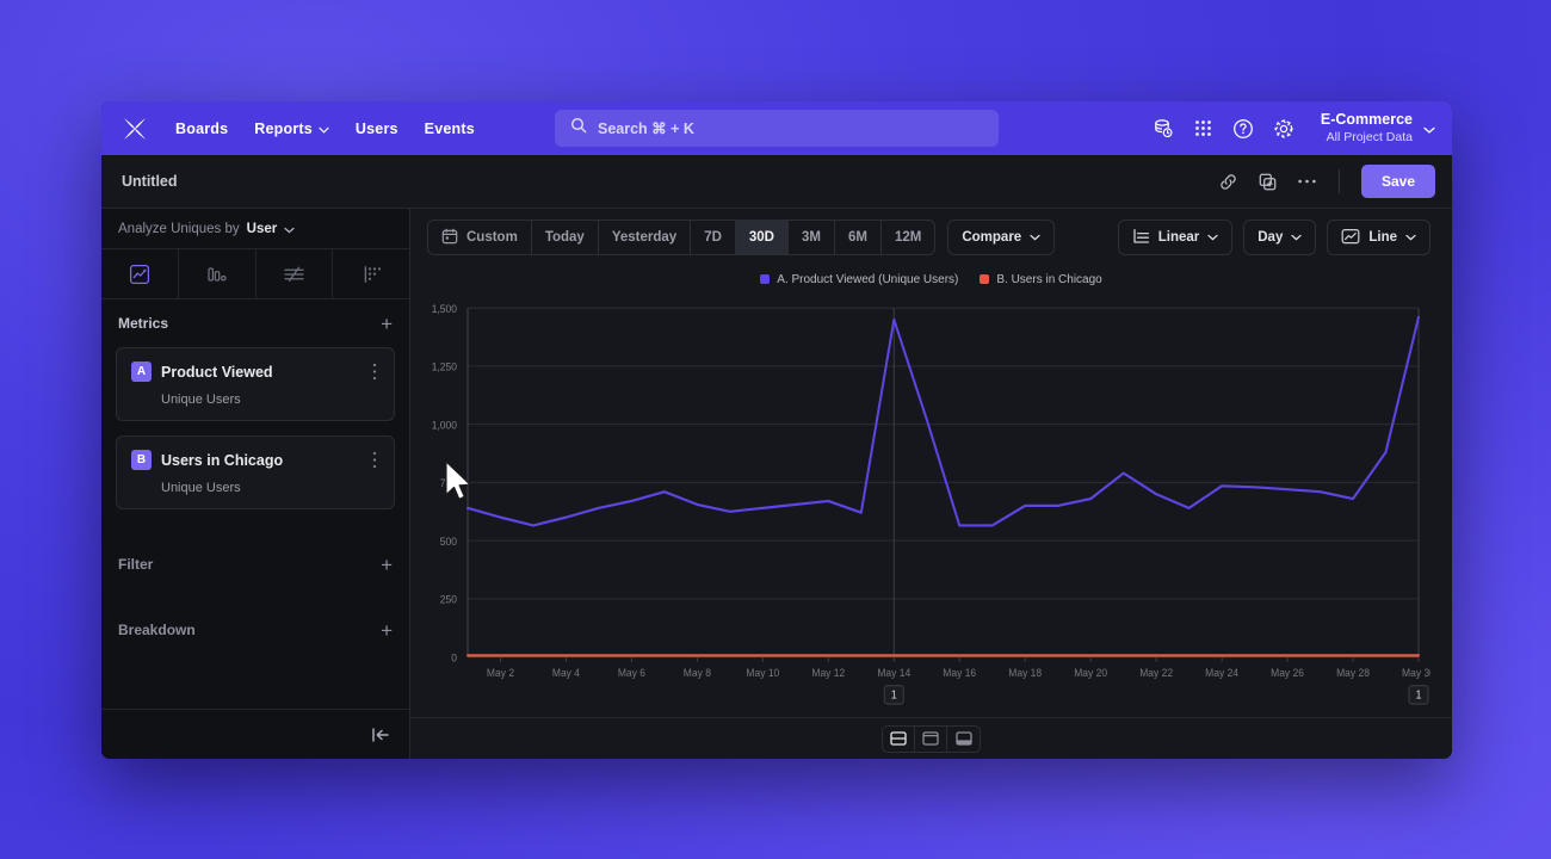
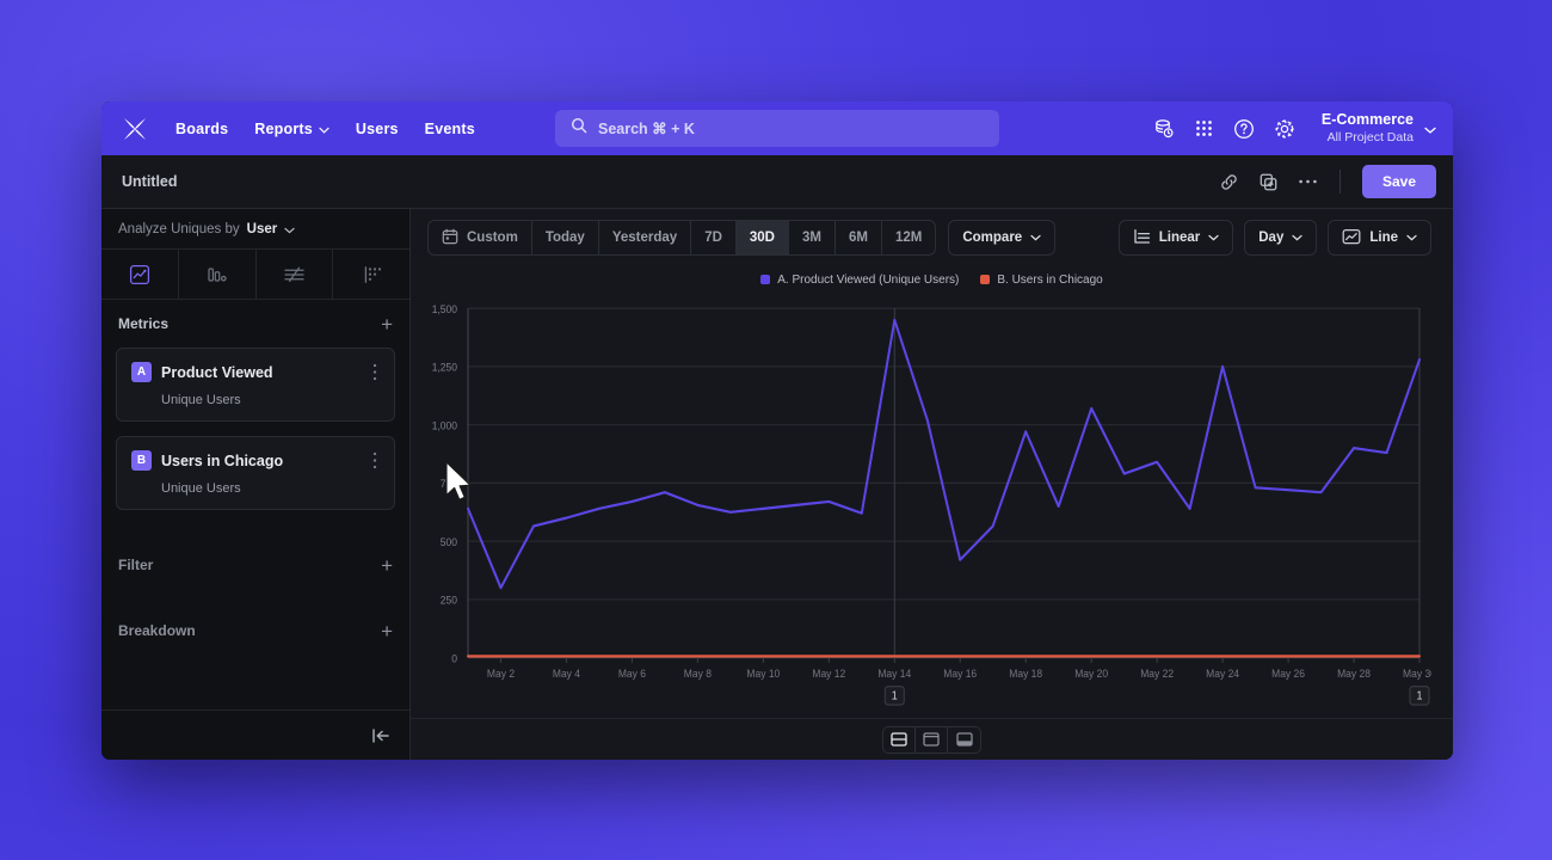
A. Product Viewed (Unique Users)/May 2: 600 -> 300
A. Product Viewed (Unique Users)/May 16: 560 -> 420
A. Product Viewed (Unique Users)/May 18: 650 -> 970
A. Product Viewed (Unique Users)/May 20: 680 -> 1070
A. Product Viewed (Unique Users)/May 22: 700 -> 840
A. Product Viewed (Unique Users)/May 24: 740 -> 1250
A. Product Viewed (Unique Users)/May 28: 680 -> 900
A. Product Viewed (Unique Users)/May 30: 1460 -> 1280
